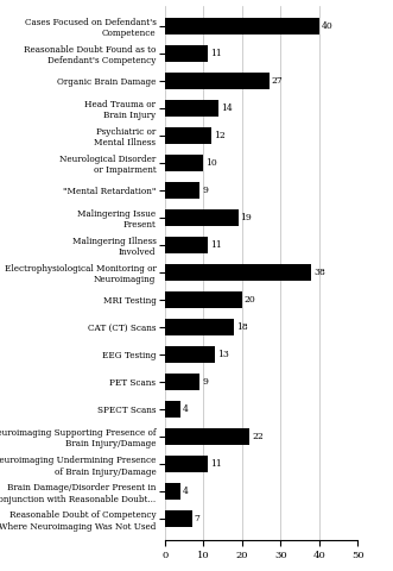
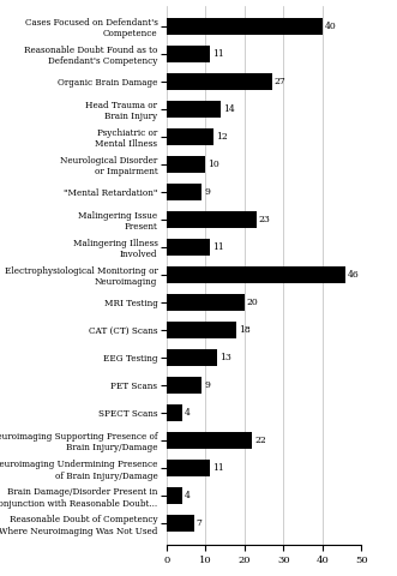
Malingering Issue Present: 19 -> 23
Electrophysiological Monitoring or Neuroimaging: 38 -> 46
